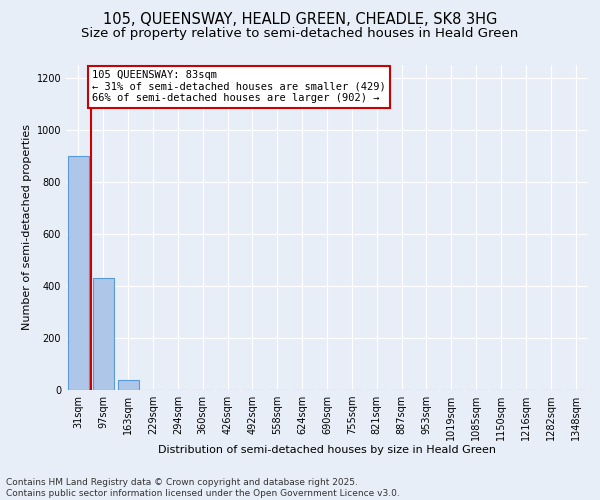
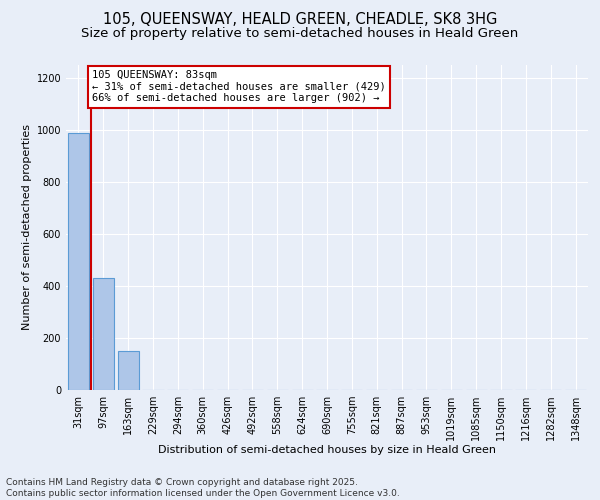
31sqm: 900 -> 990
163sqm: 40 -> 150
